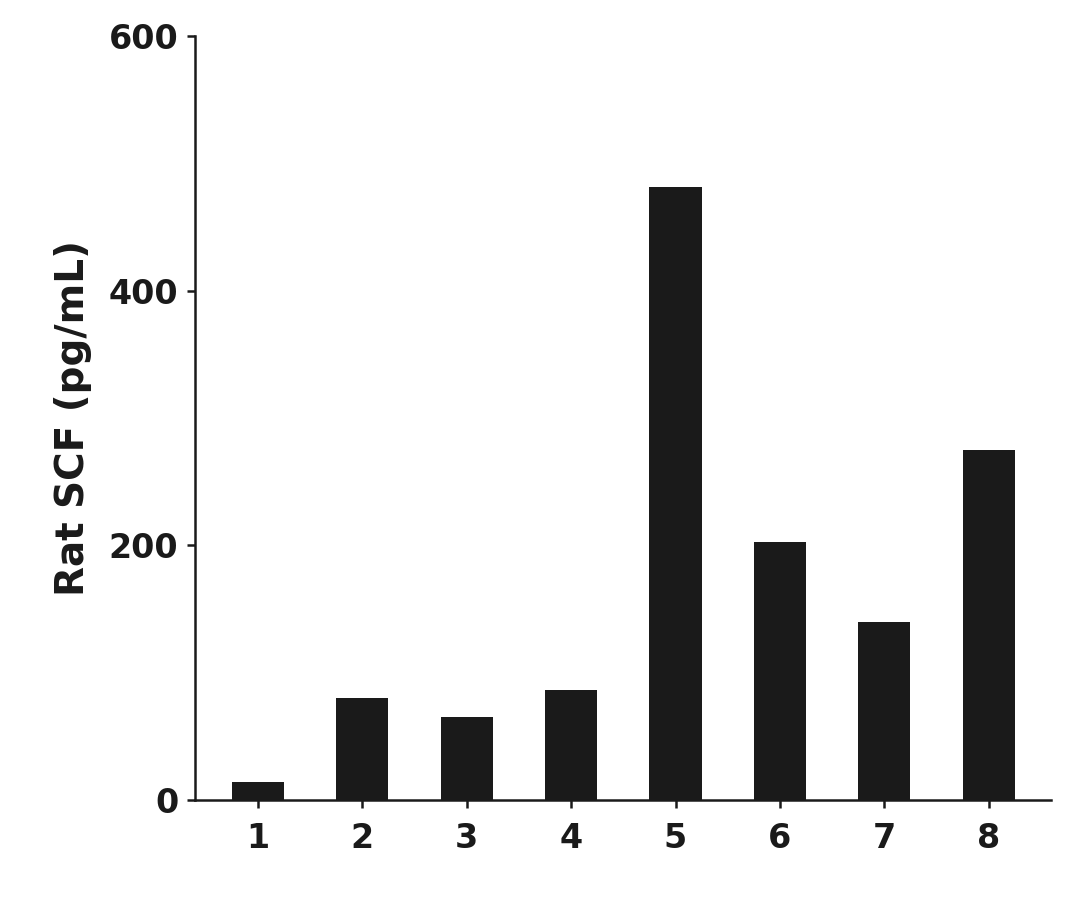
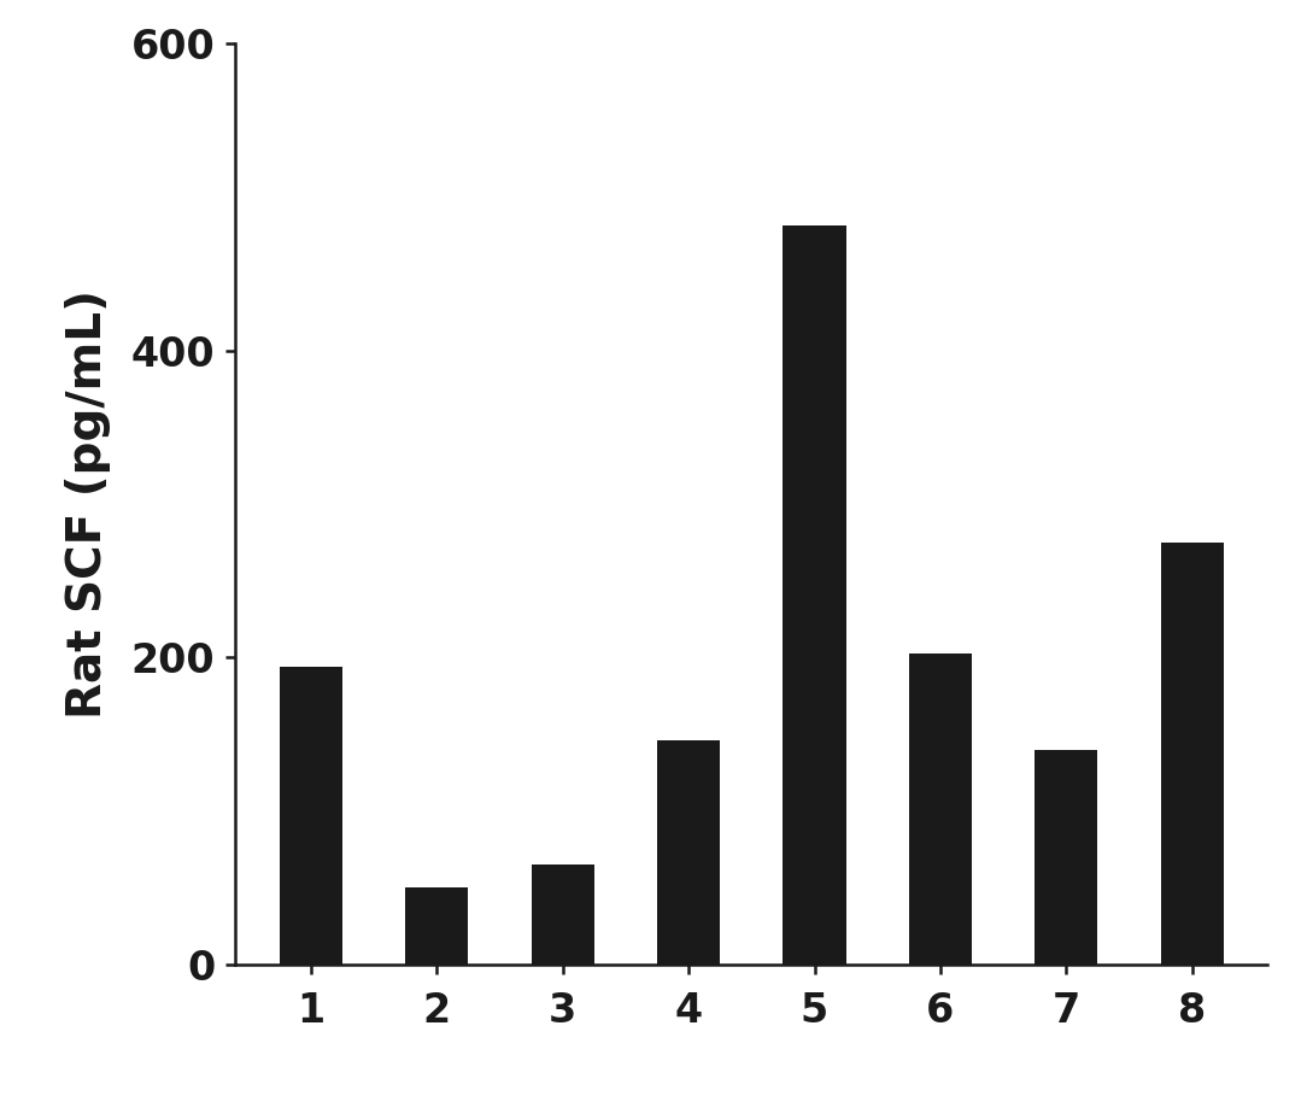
1: 14 -> 194
2: 80 -> 50
4: 86 -> 146
